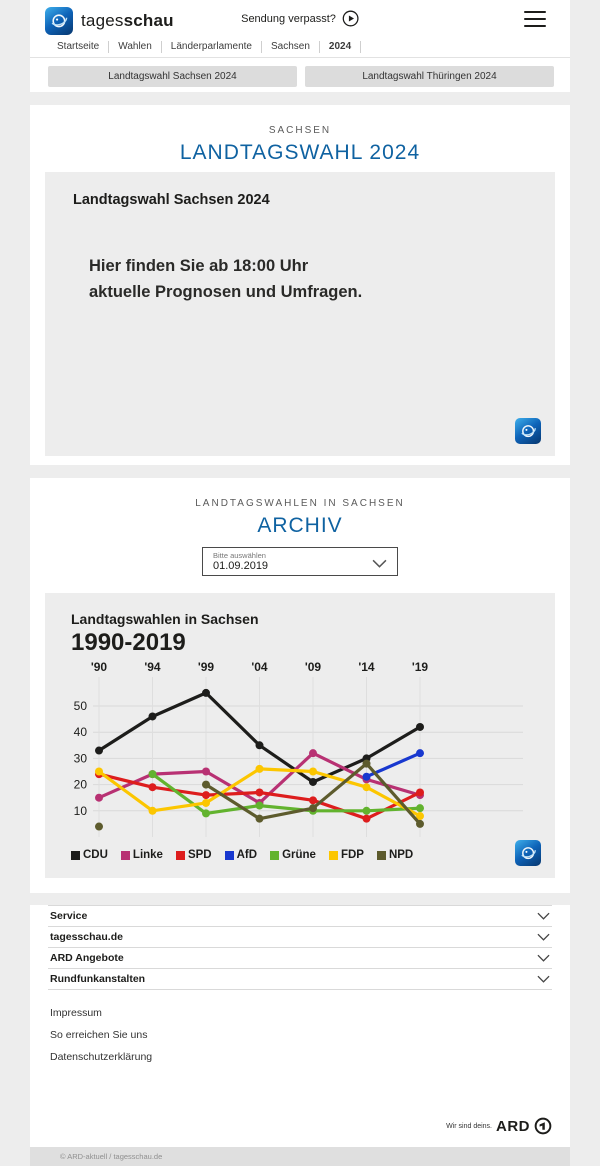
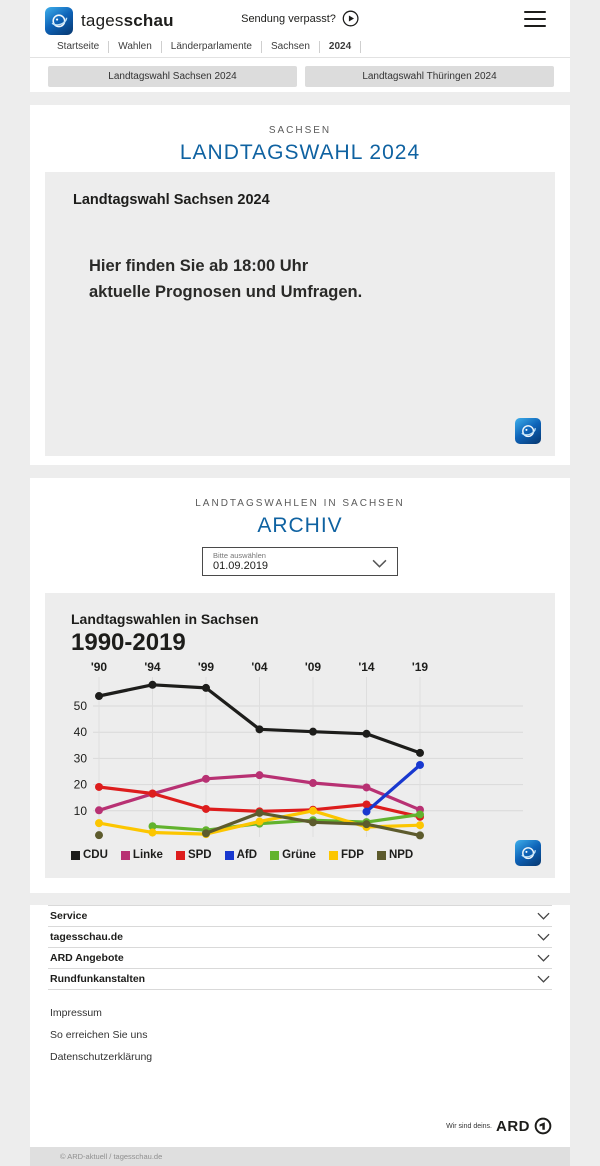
CDU/'90: 33 -> 54
Linke/'90: 15 -> 10
SPD/'90: 24 -> 19
FDP/'90: 25 -> 5
NPD/'90: 4 -> 1
CDU/'94: 46 -> 58
Linke/'94: 24 -> 16
SPD/'94: 19 -> 17
Grüne/'94: 24 -> 4
FDP/'94: 10 -> 2
CDU/'99: 55 -> 57
Linke/'99: 25 -> 22
SPD/'99: 16 -> 11
Grüne/'99: 9 -> 3
FDP/'99: 13 -> 1
NPD/'99: 20 -> 1
CDU/'04: 35 -> 41
Linke/'04: 13 -> 24
SPD/'04: 17 -> 10
Grüne/'04: 12 -> 5
FDP/'04: 26 -> 6
NPD/'04: 7 -> 9
CDU/'09: 21 -> 40
Linke/'09: 32 -> 21
SPD/'09: 14 -> 10
Grüne/'09: 10 -> 6
FDP/'09: 25 -> 10
NPD/'09: 11 -> 6
CDU/'14: 30 -> 39
Linke/'14: 22 -> 19
SPD/'14: 7 -> 12
AfD/'14: 23 -> 10
Grüne/'14: 10 -> 6
FDP/'14: 19 -> 4
NPD/'14: 28 -> 5
CDU/'19: 42 -> 32
Linke/'19: 16 -> 10
SPD/'19: 17 -> 8
AfD/'19: 32 -> 28
Grüne/'19: 11 -> 9
FDP/'19: 8 -> 4
NPD/'19: 5 -> 1
